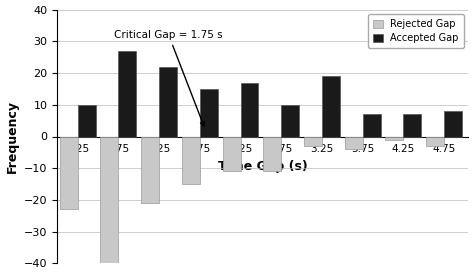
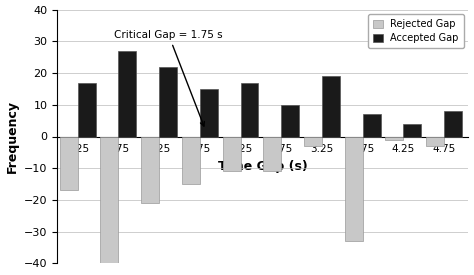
Rejected Gap/0.25: -23 -> -17
Accepted Gap/0.25: 10 -> 17
Rejected Gap/3.75: -4 -> -33
Accepted Gap/4.25: 7 -> 4
